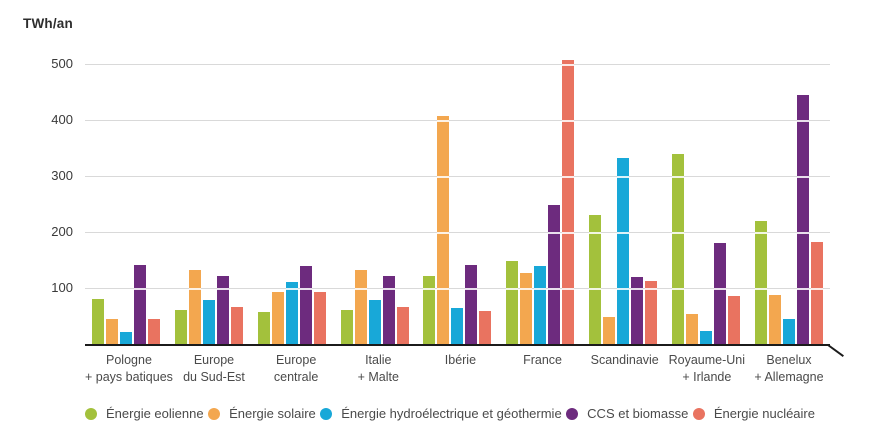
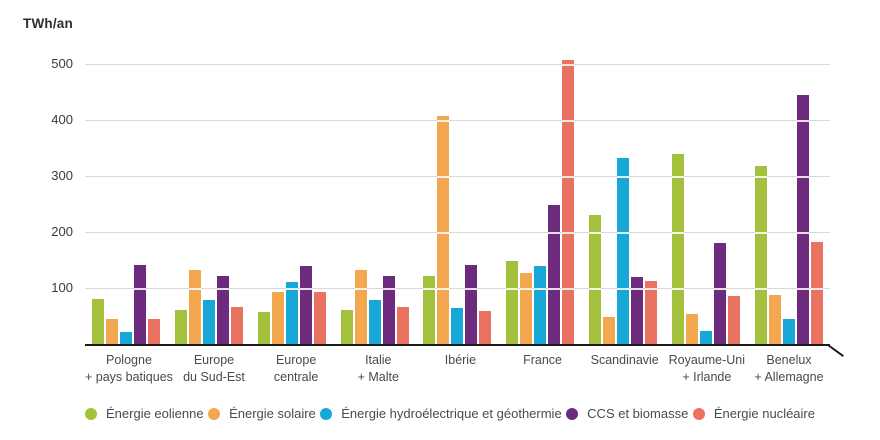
Énergie eolienne/Benelux + Allemagne: 220 -> 320
